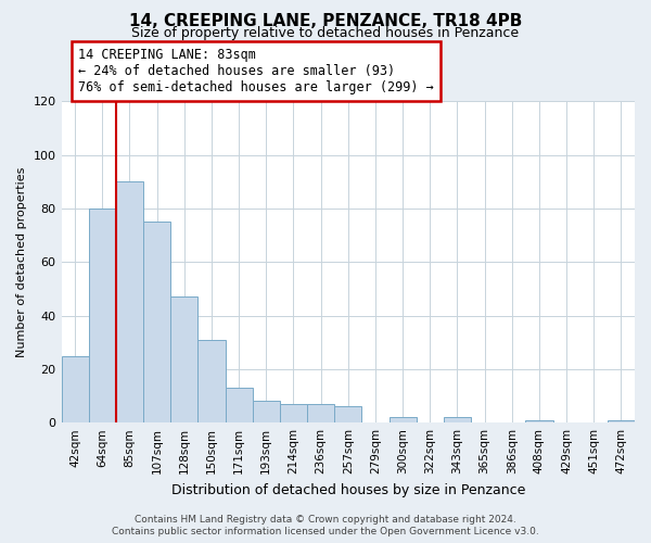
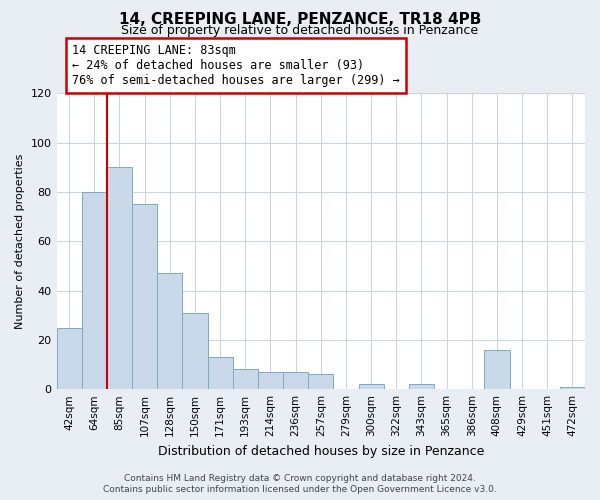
408sqm: 1 -> 16
